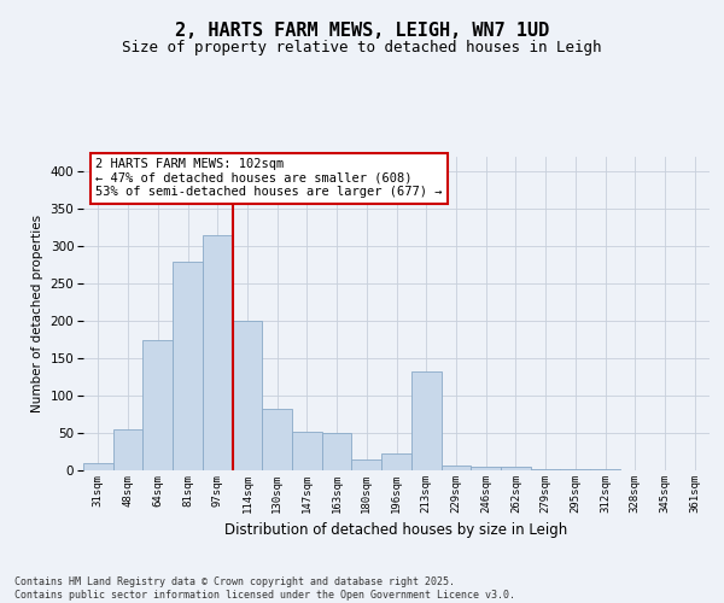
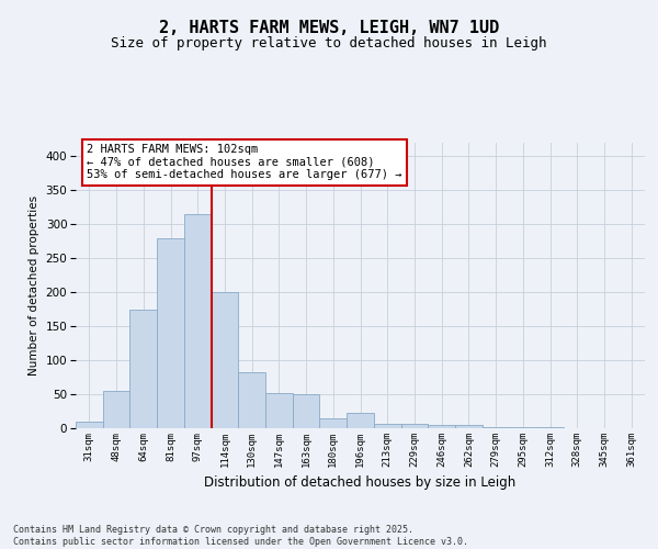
213sqm: 132 -> 6
